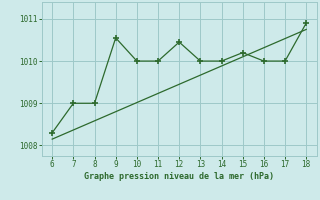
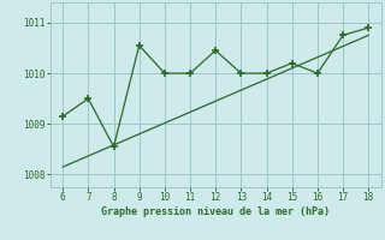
6: 1008.30 -> 1009.15
7: 1009.00 -> 1009.50
8: 1009.00 -> 1008.55
17: 1010.00 -> 1010.75
